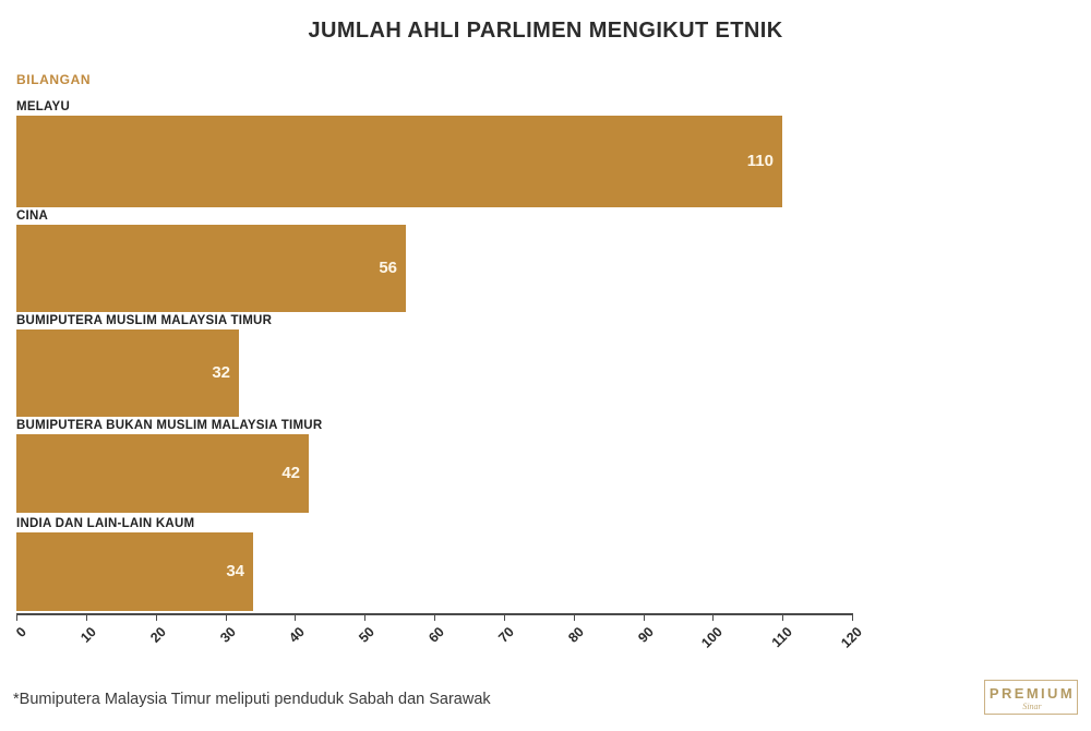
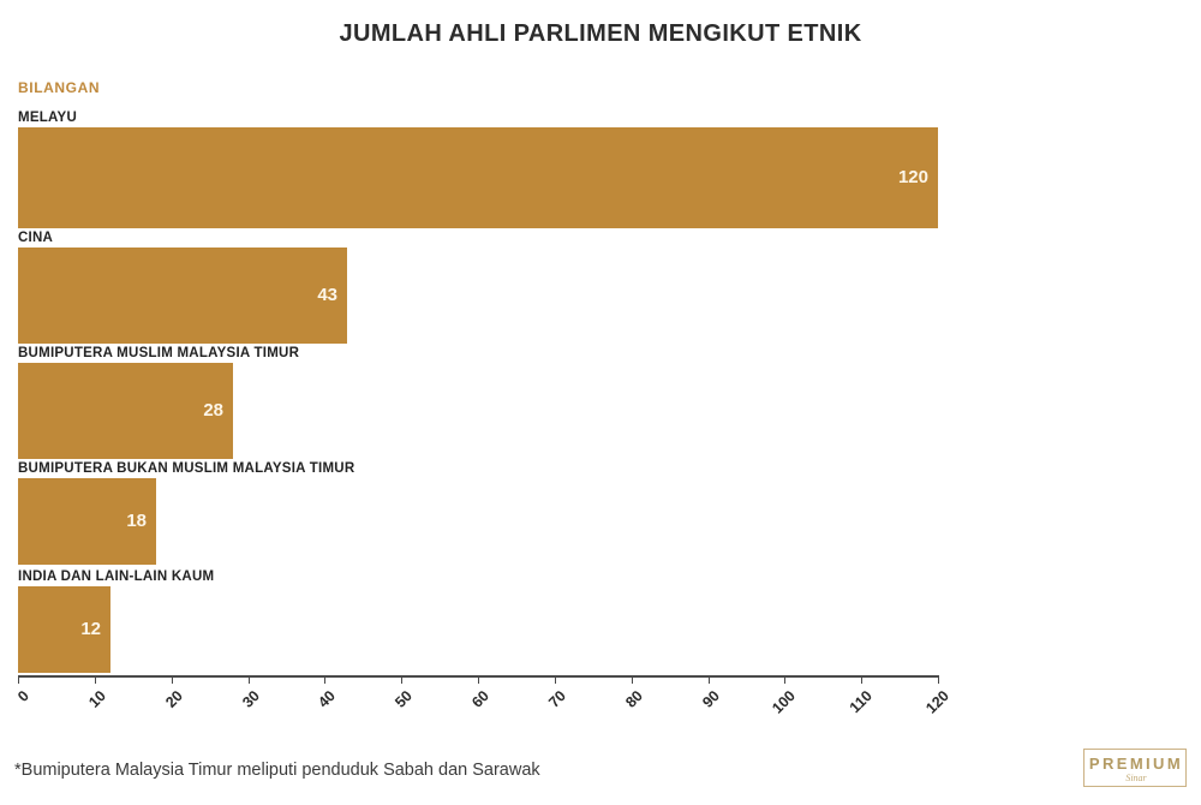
MELAYU: 110 -> 120
CINA: 56 -> 43
BUMIPUTERA MUSLIM MALAYSIA TIMUR: 32 -> 28
BUMIPUTERA BUKAN MUSLIM MALAYSIA TIMUR: 42 -> 18
INDIA DAN LAIN-LAIN KAUM: 34 -> 12
